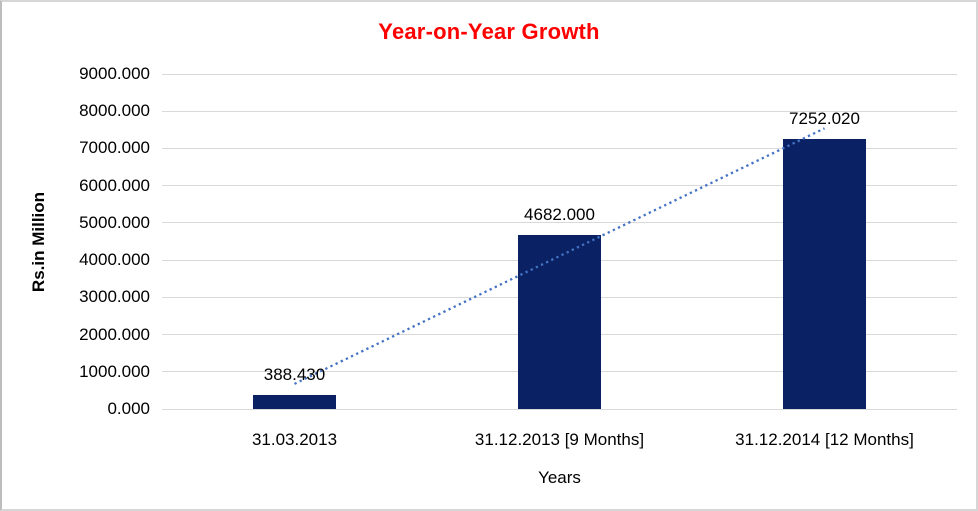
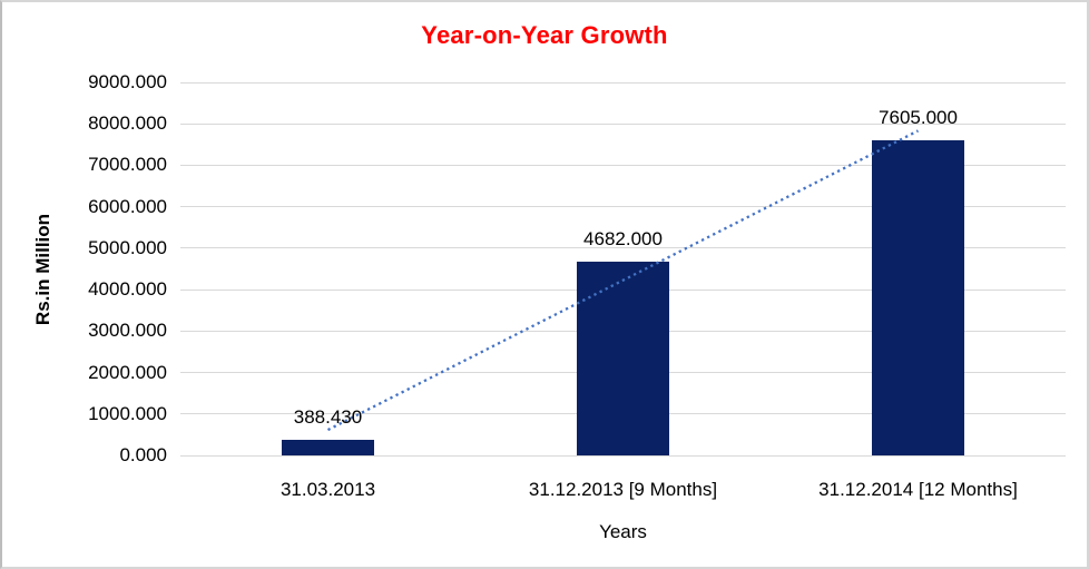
31.12.2014 [12 Months]: 7252.020 -> 7605.000
